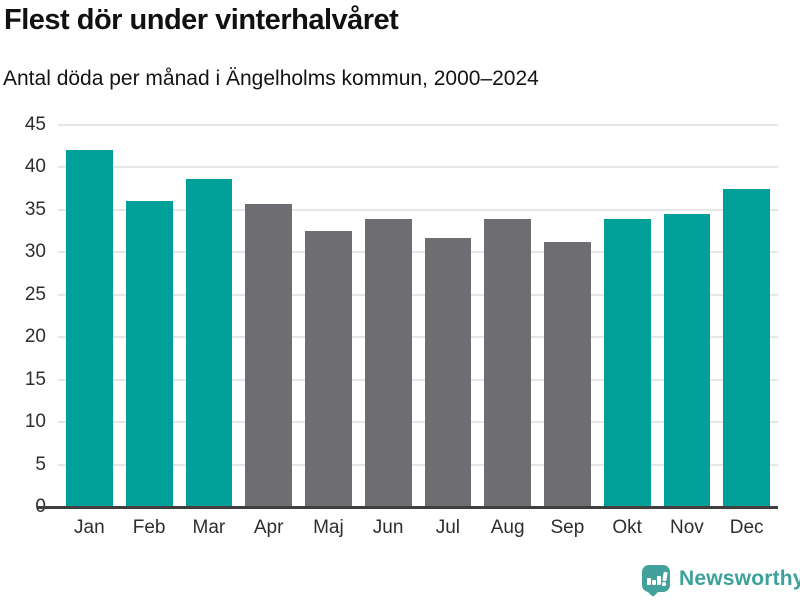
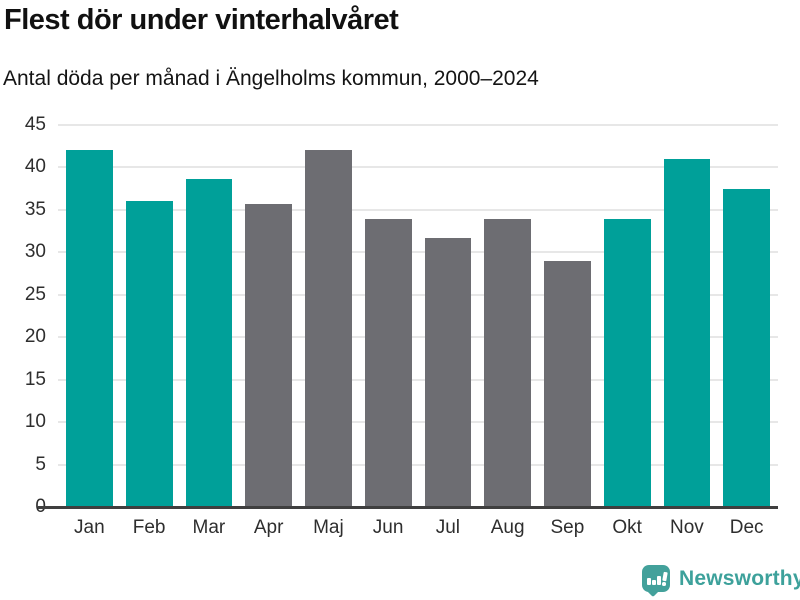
Maj: 32 -> 42
Sep: 31 -> 29
Nov: 34 -> 41
